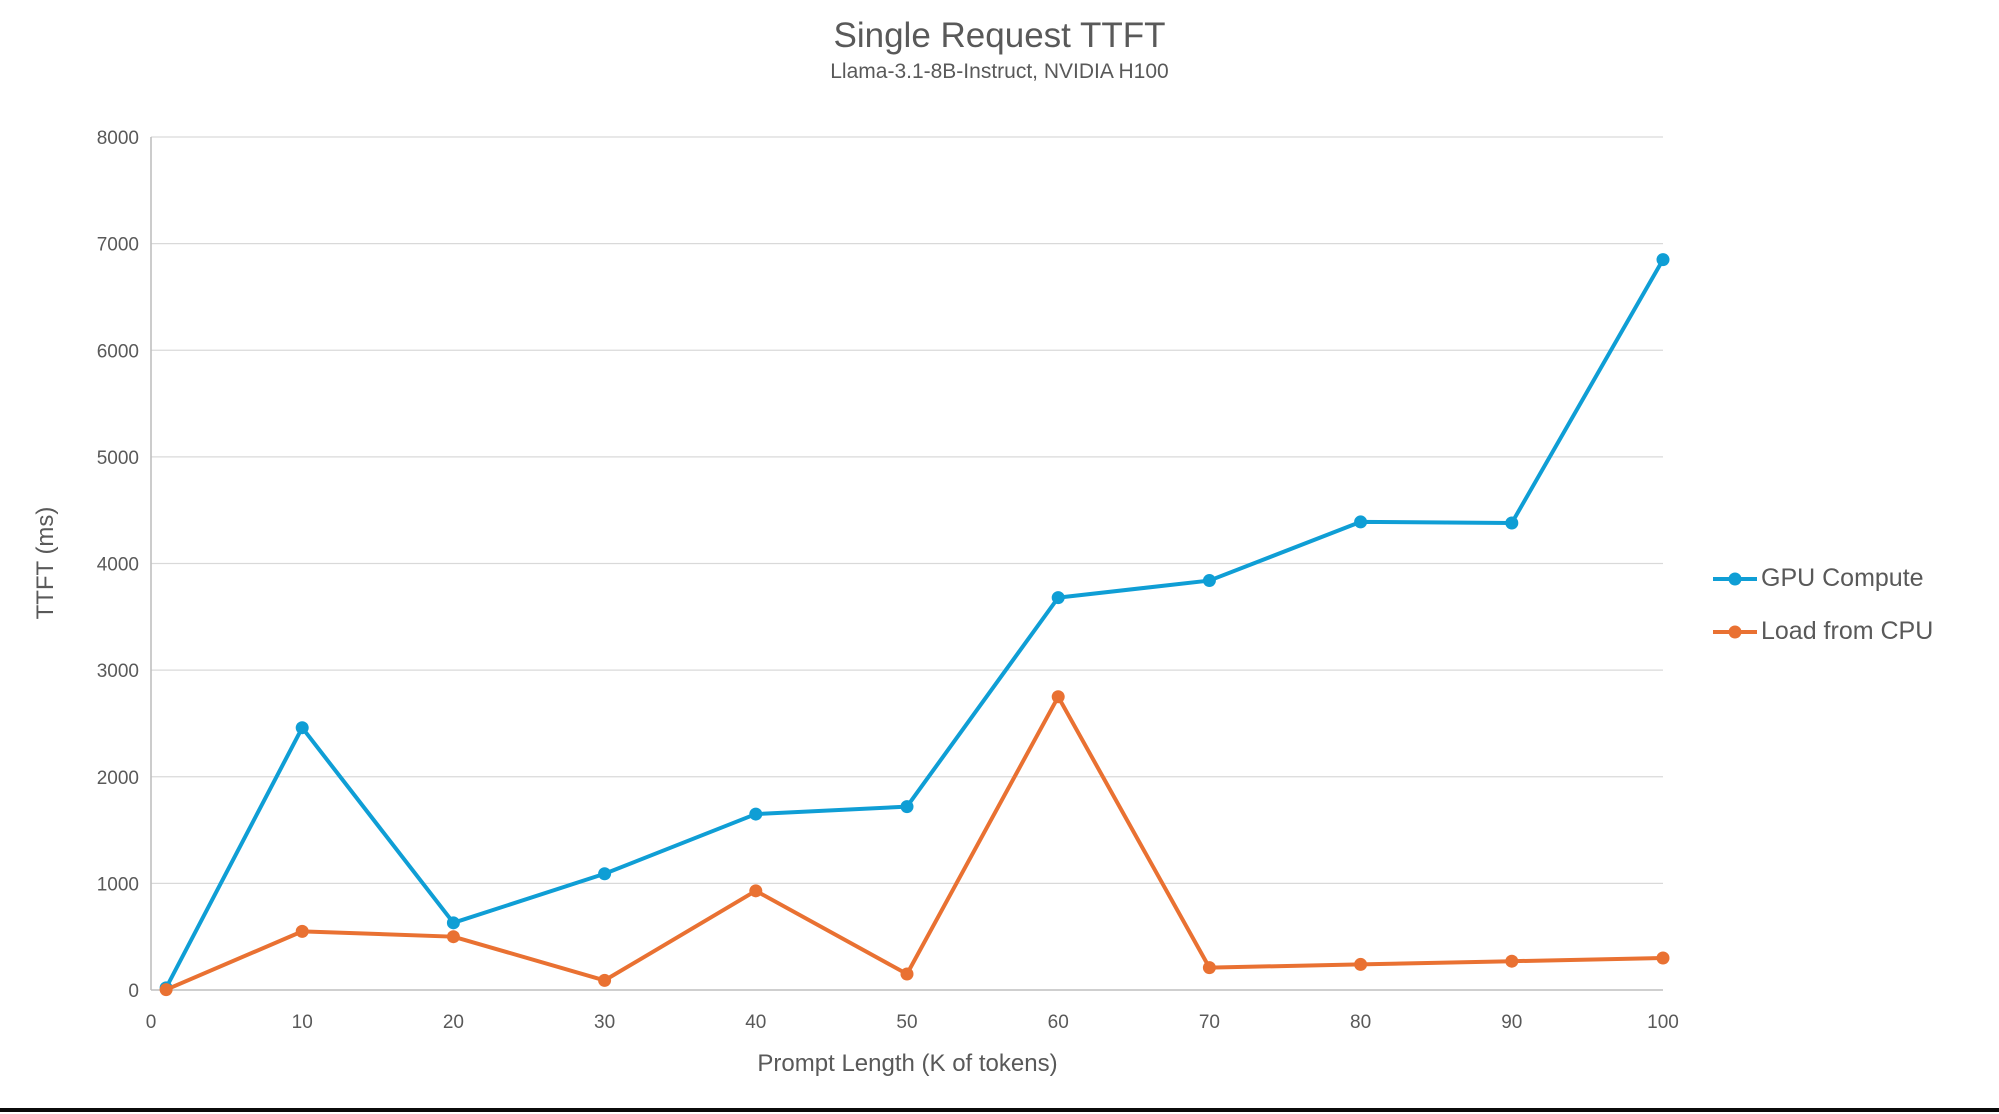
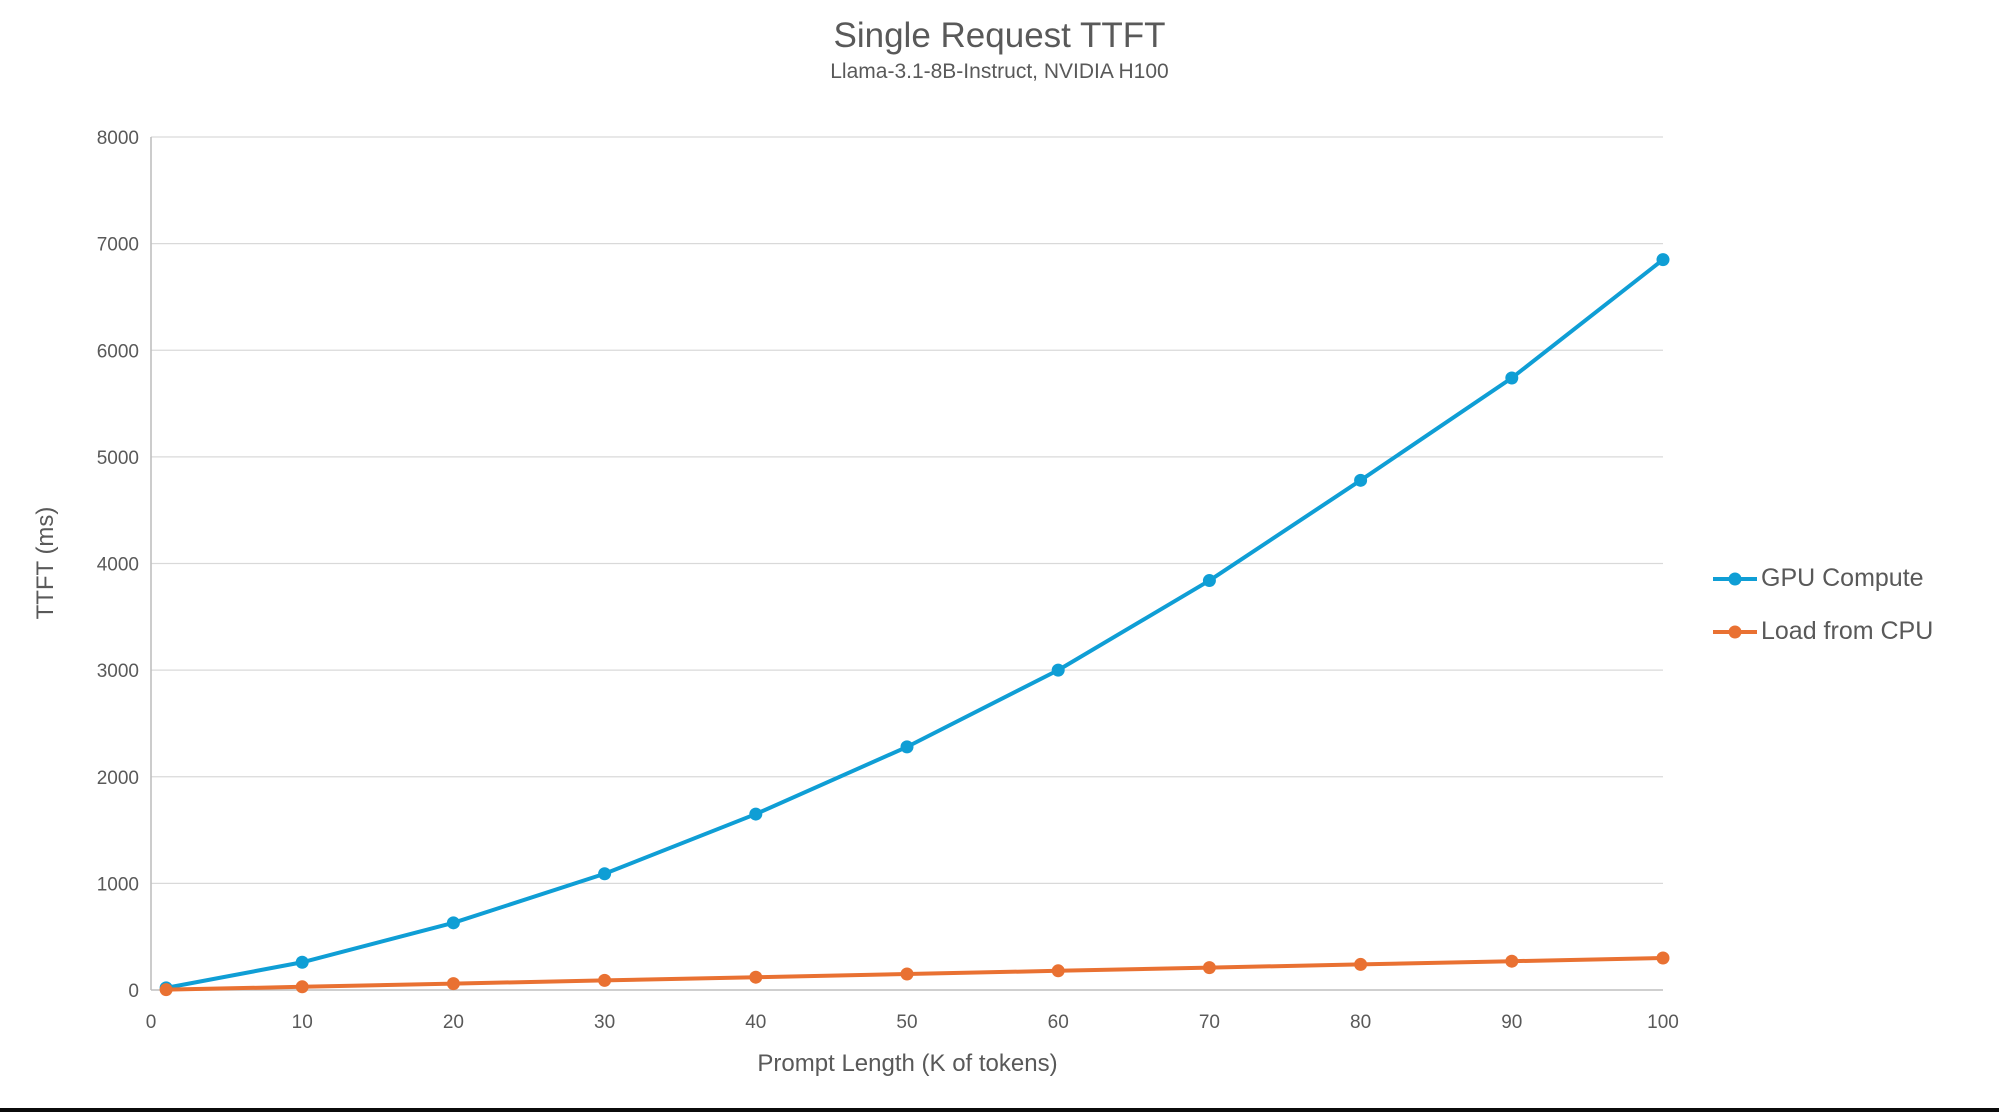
GPU Compute/10: 2460 -> 260
Load from CPU/10: 550 -> 30
Load from CPU/20: 500 -> 60
Load from CPU/40: 930 -> 120
GPU Compute/50: 1720 -> 2280
GPU Compute/60: 3680 -> 3000
Load from CPU/60: 2750 -> 180
GPU Compute/80: 4390 -> 4780
GPU Compute/90: 4380 -> 5740
